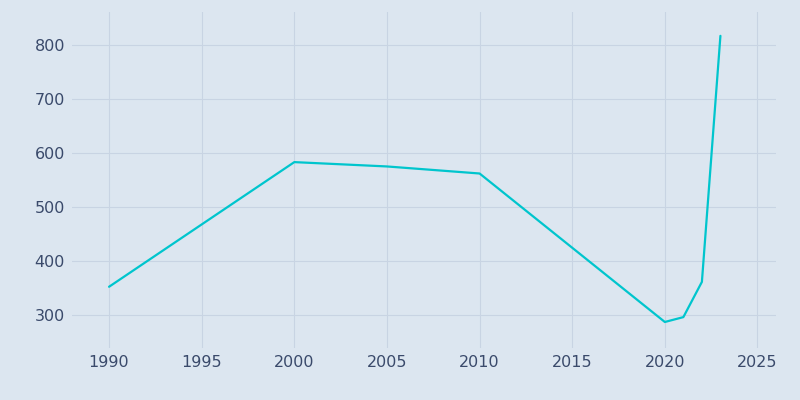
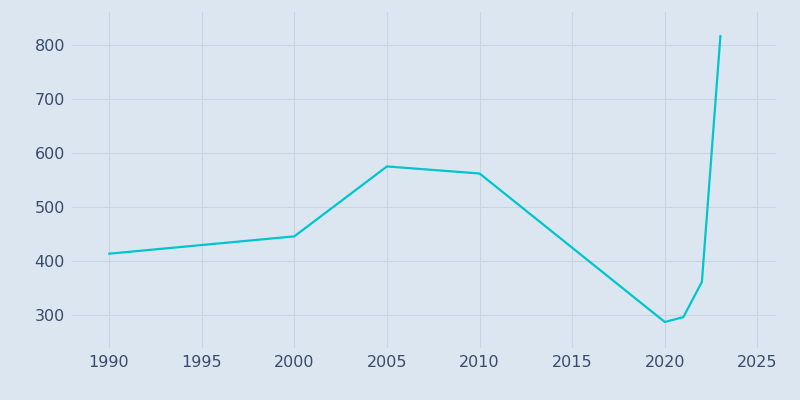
1990: 353 -> 414
2000: 583 -> 446
